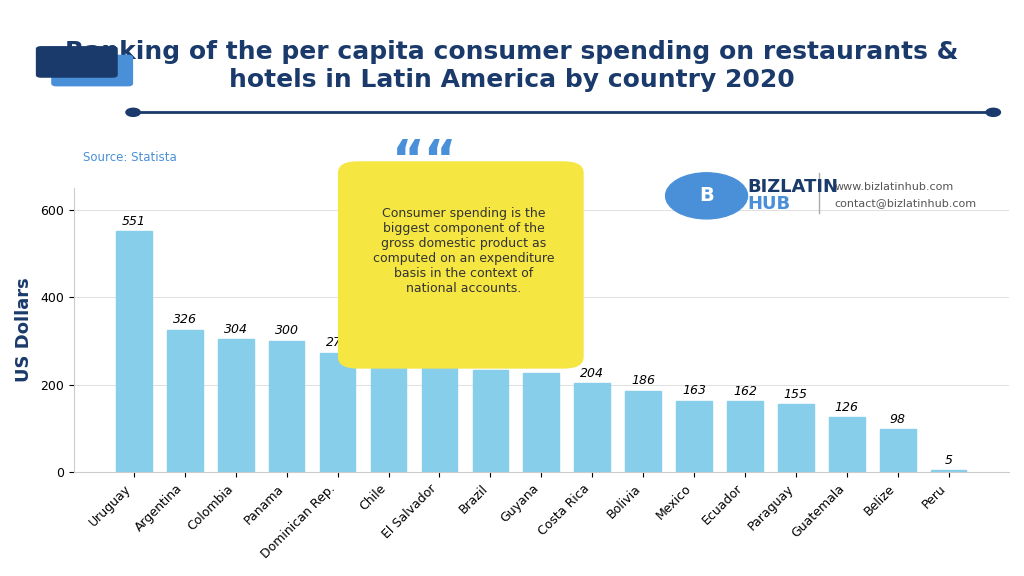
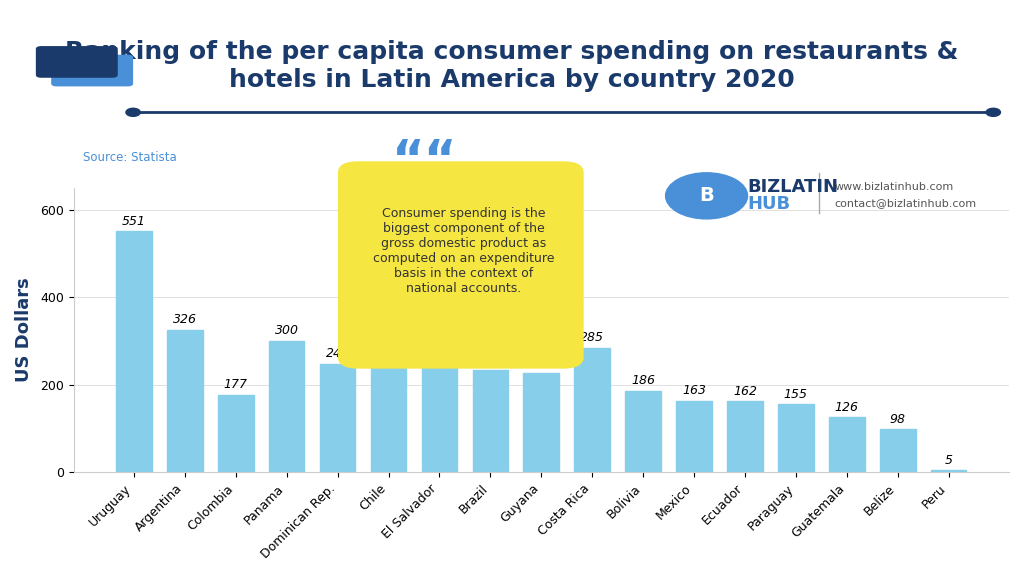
Colombia: 304 -> 177
Dominican Rep.: 273 -> 248
Costa Rica: 204 -> 285
